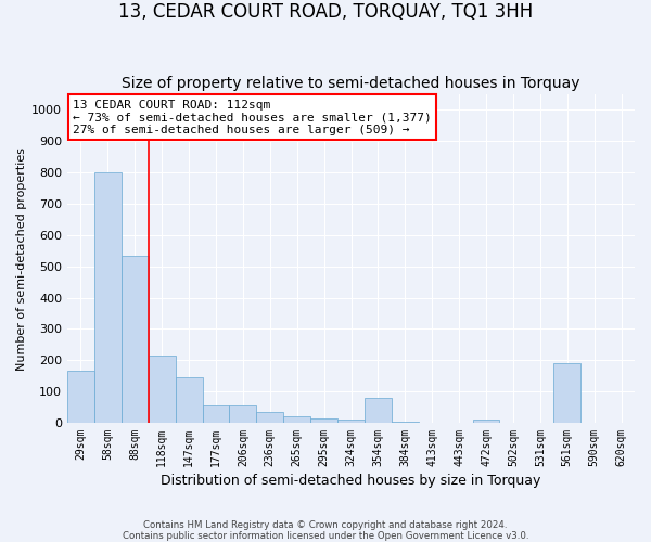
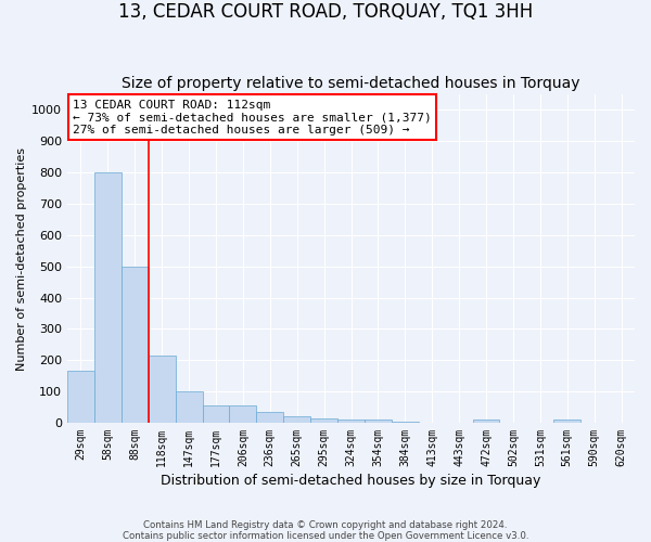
88sqm: 535 -> 500
147sqm: 145 -> 100
354sqm: 80 -> 10
561sqm: 190 -> 10
